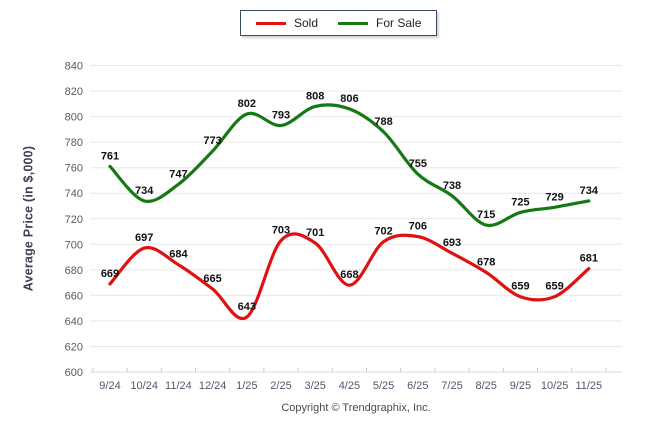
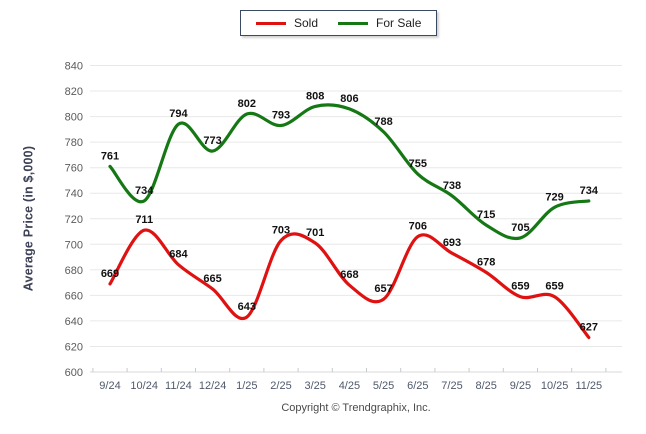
Sold/10/24: 697 -> 711
For Sale/11/24: 747 -> 794
Sold/5/25: 702 -> 657
For Sale/9/25: 725 -> 705
Sold/11/25: 681 -> 627
